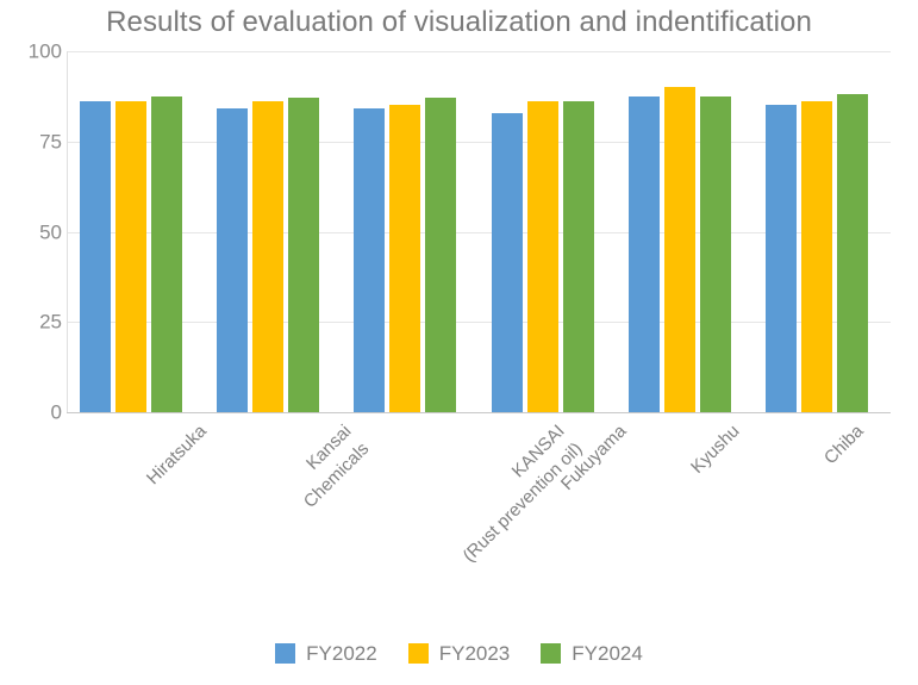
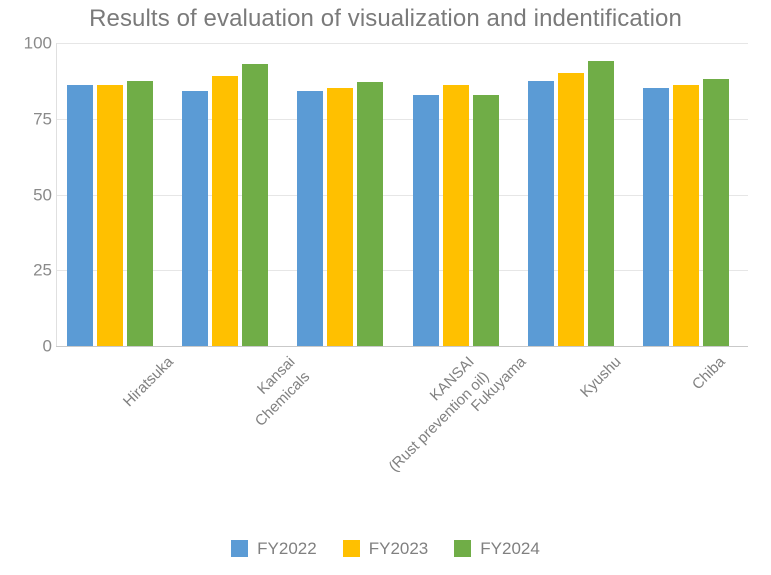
FY2023/Kansai Chemicals: 86 -> 89
FY2024/Kansai Chemicals: 87 -> 93
FY2024/Fukuyama: 86 -> 83
FY2024/Kyushu: 88 -> 94
